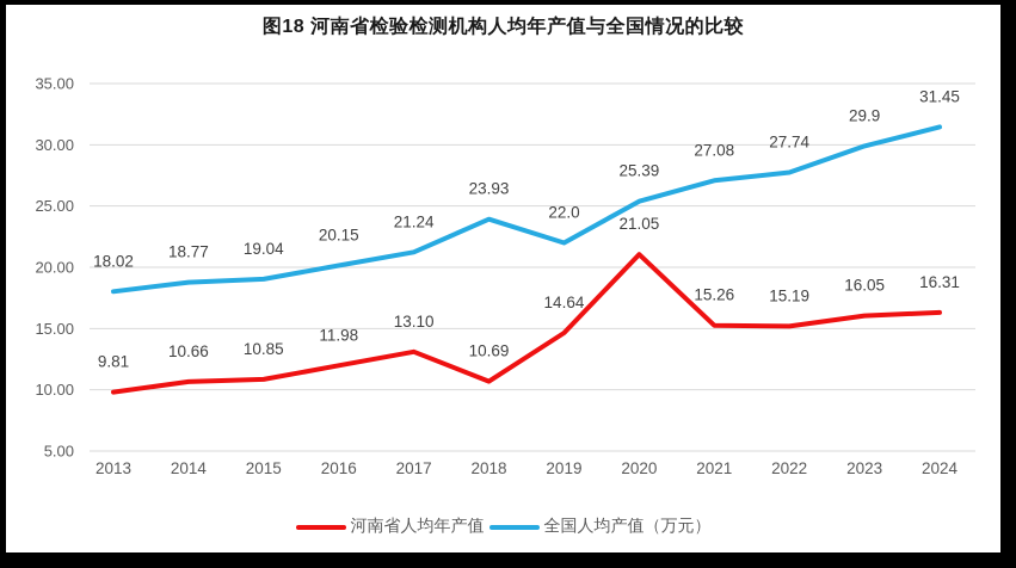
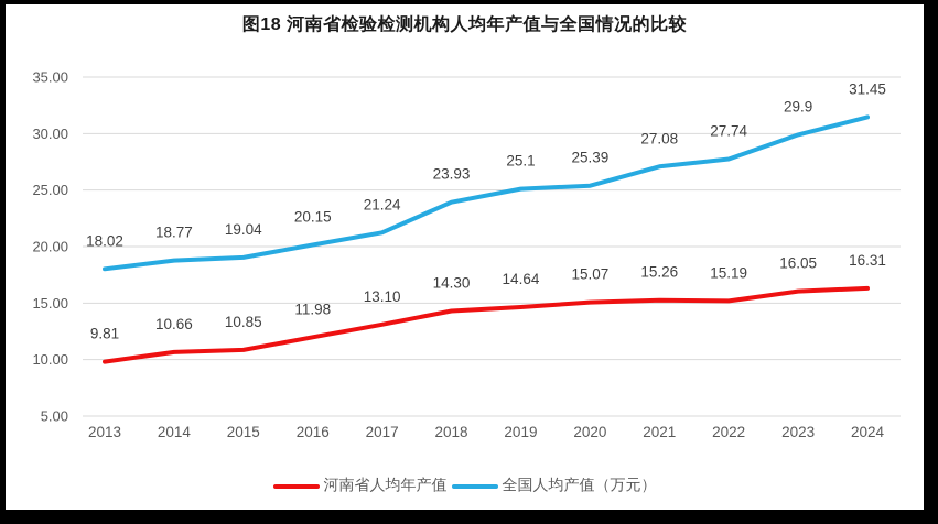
河南省人均年产值/2018: 10.69 -> 14.30
全国人均产值（万元）/2019: 22.0 -> 25.1
河南省人均年产值/2020: 21.05 -> 15.07
